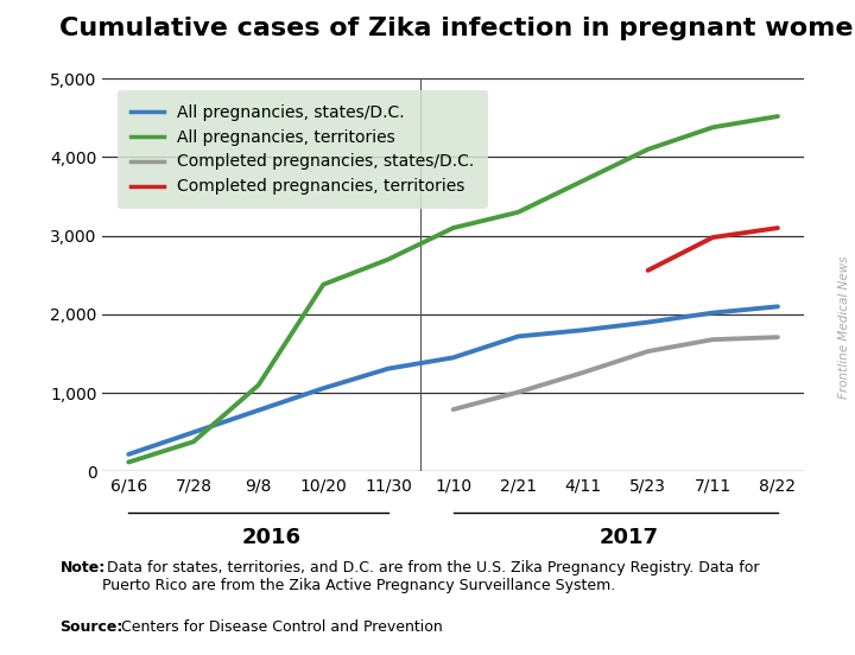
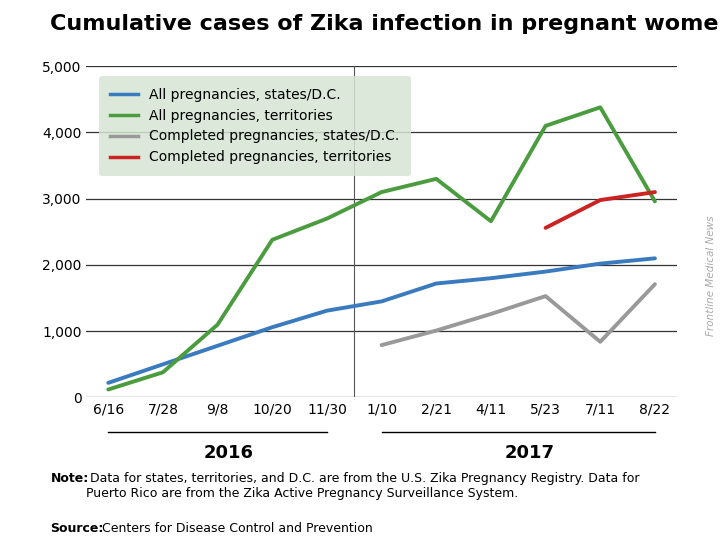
All pregnancies, territories/4/11: 3,700 -> 2,660
Completed pregnancies, states/D.C./7/11: 1,680 -> 840
All pregnancies, territories/8/22: 4,520 -> 2,960
